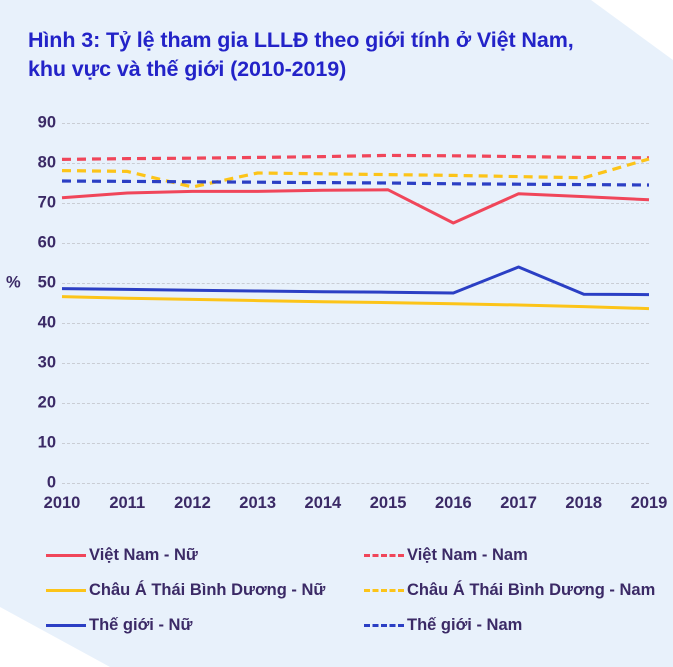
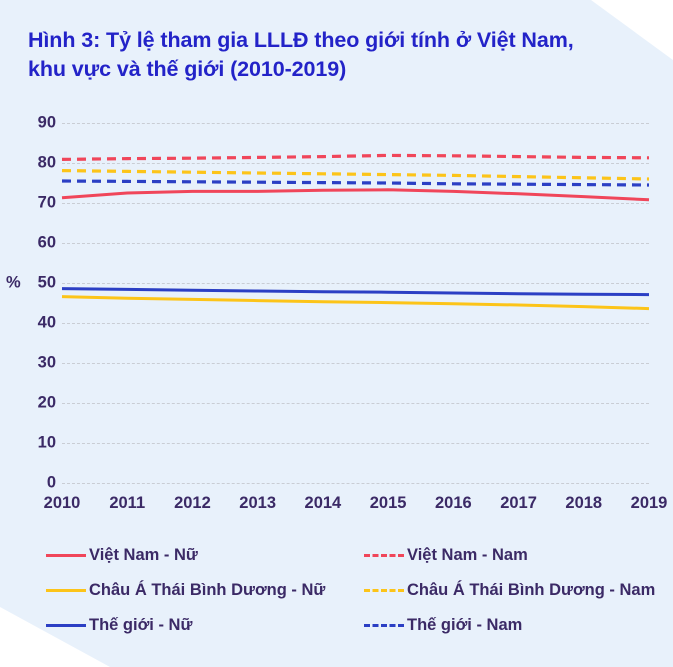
Châu Á Thái Bình Dương - Nam/2012: 74 -> 78
Việt Nam - Nữ/2016: 65 -> 73
Thế giới - Nữ/2017: 54 -> 47
Châu Á Thái Bình Dương - Nam/2019: 81 -> 76
